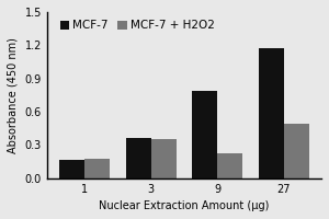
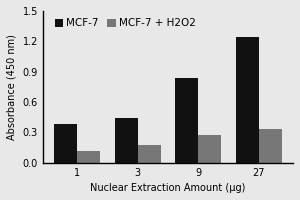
MCF-7/1: 0.16 -> 0.38
MCF-7 + H2O2/1: 0.17 -> 0.12
MCF-7/3: 0.36 -> 0.44
MCF-7 + H2O2/3: 0.35 -> 0.17
MCF-7/9: 0.79 -> 0.84
MCF-7 + H2O2/9: 0.22 -> 0.27
MCF-7/27: 1.17 -> 1.24
MCF-7 + H2O2/27: 0.49 -> 0.33
